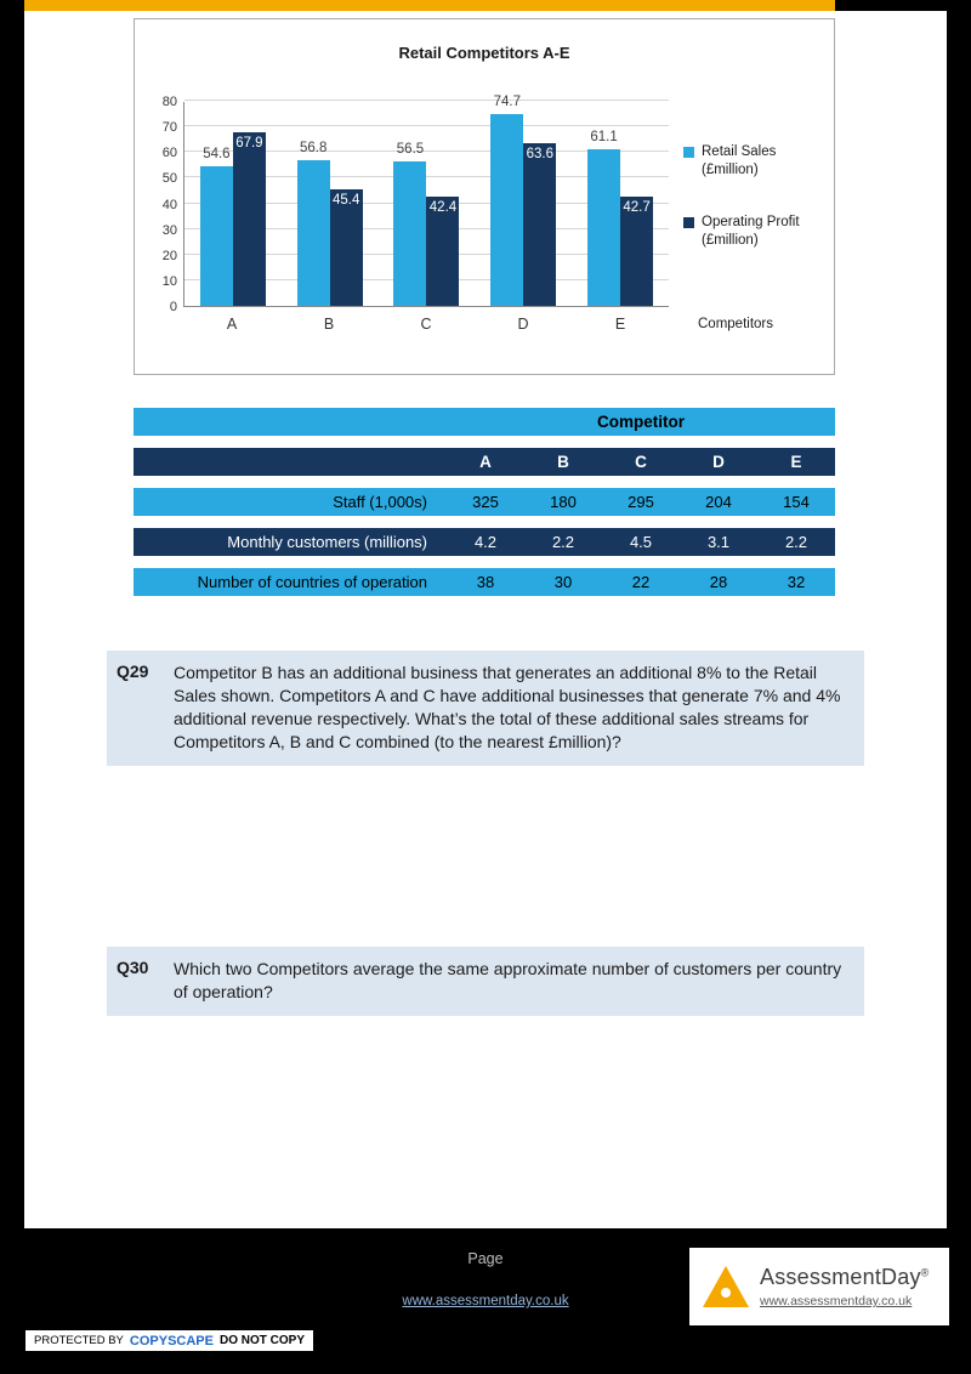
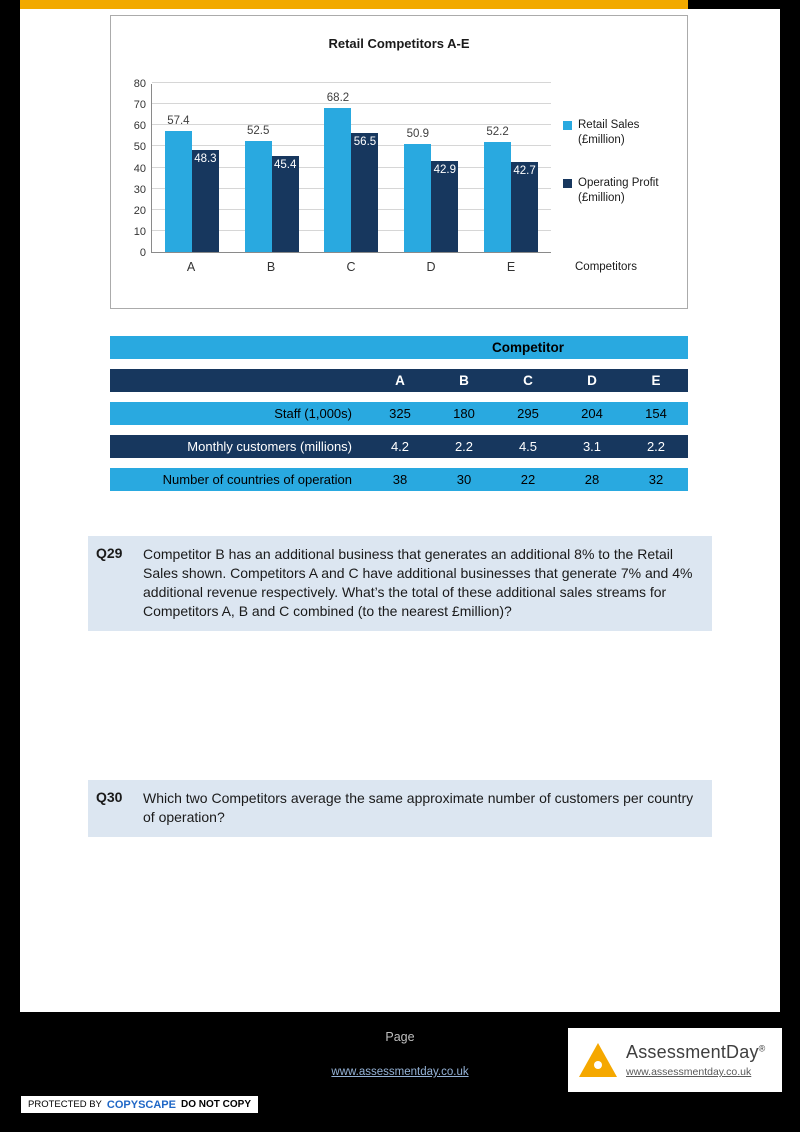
Retail Sales/A: 54.6 -> 57.4
Operating Profit/A: 67.9 -> 48.3
Retail Sales/B: 56.8 -> 52.5
Retail Sales/C: 56.5 -> 68.2
Operating Profit/C: 42.4 -> 56.5
Retail Sales/D: 74.7 -> 50.9
Operating Profit/D: 63.6 -> 42.9
Retail Sales/E: 61.1 -> 52.2
